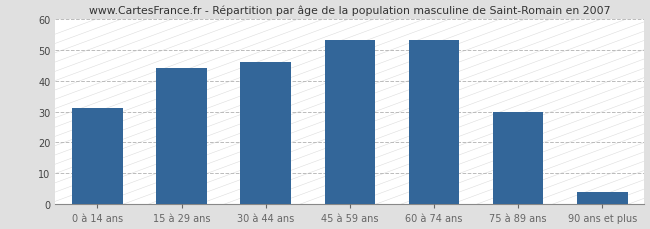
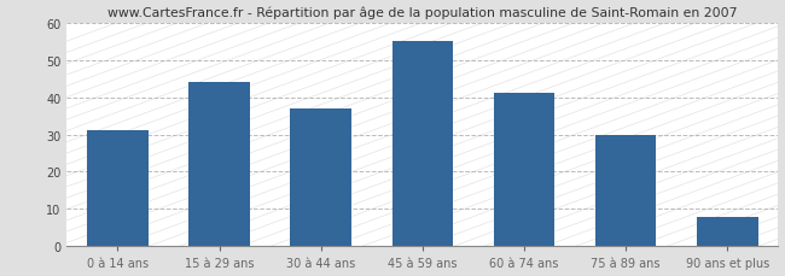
30 à 44 ans: 46 -> 37
45 à 59 ans: 53 -> 55
60 à 74 ans: 53 -> 41
90 ans et plus: 4 -> 8
